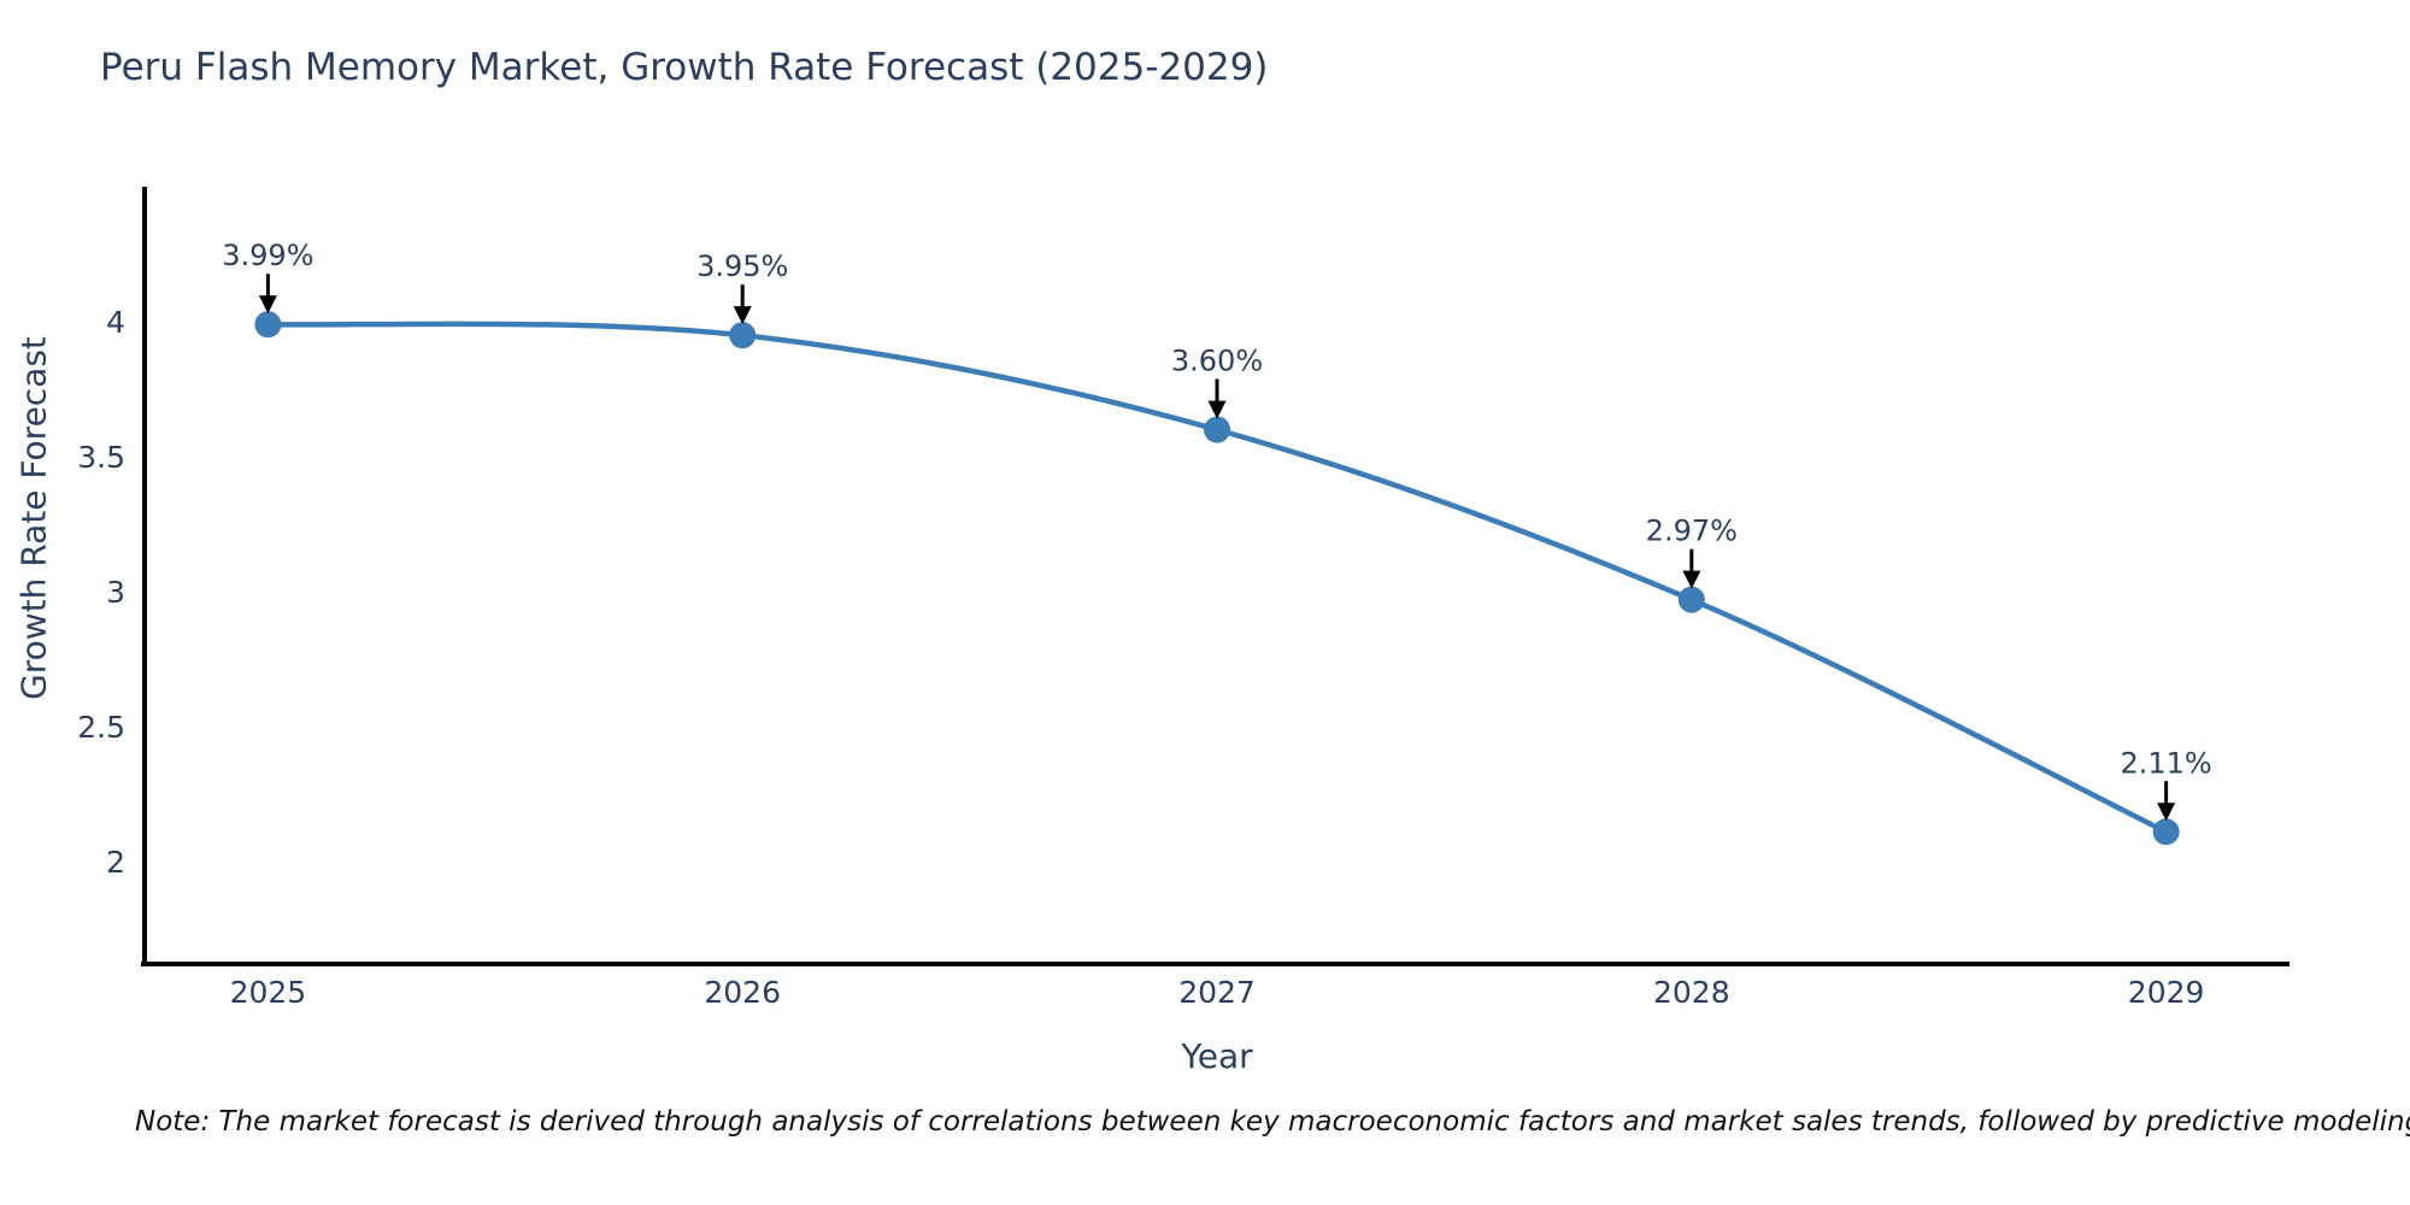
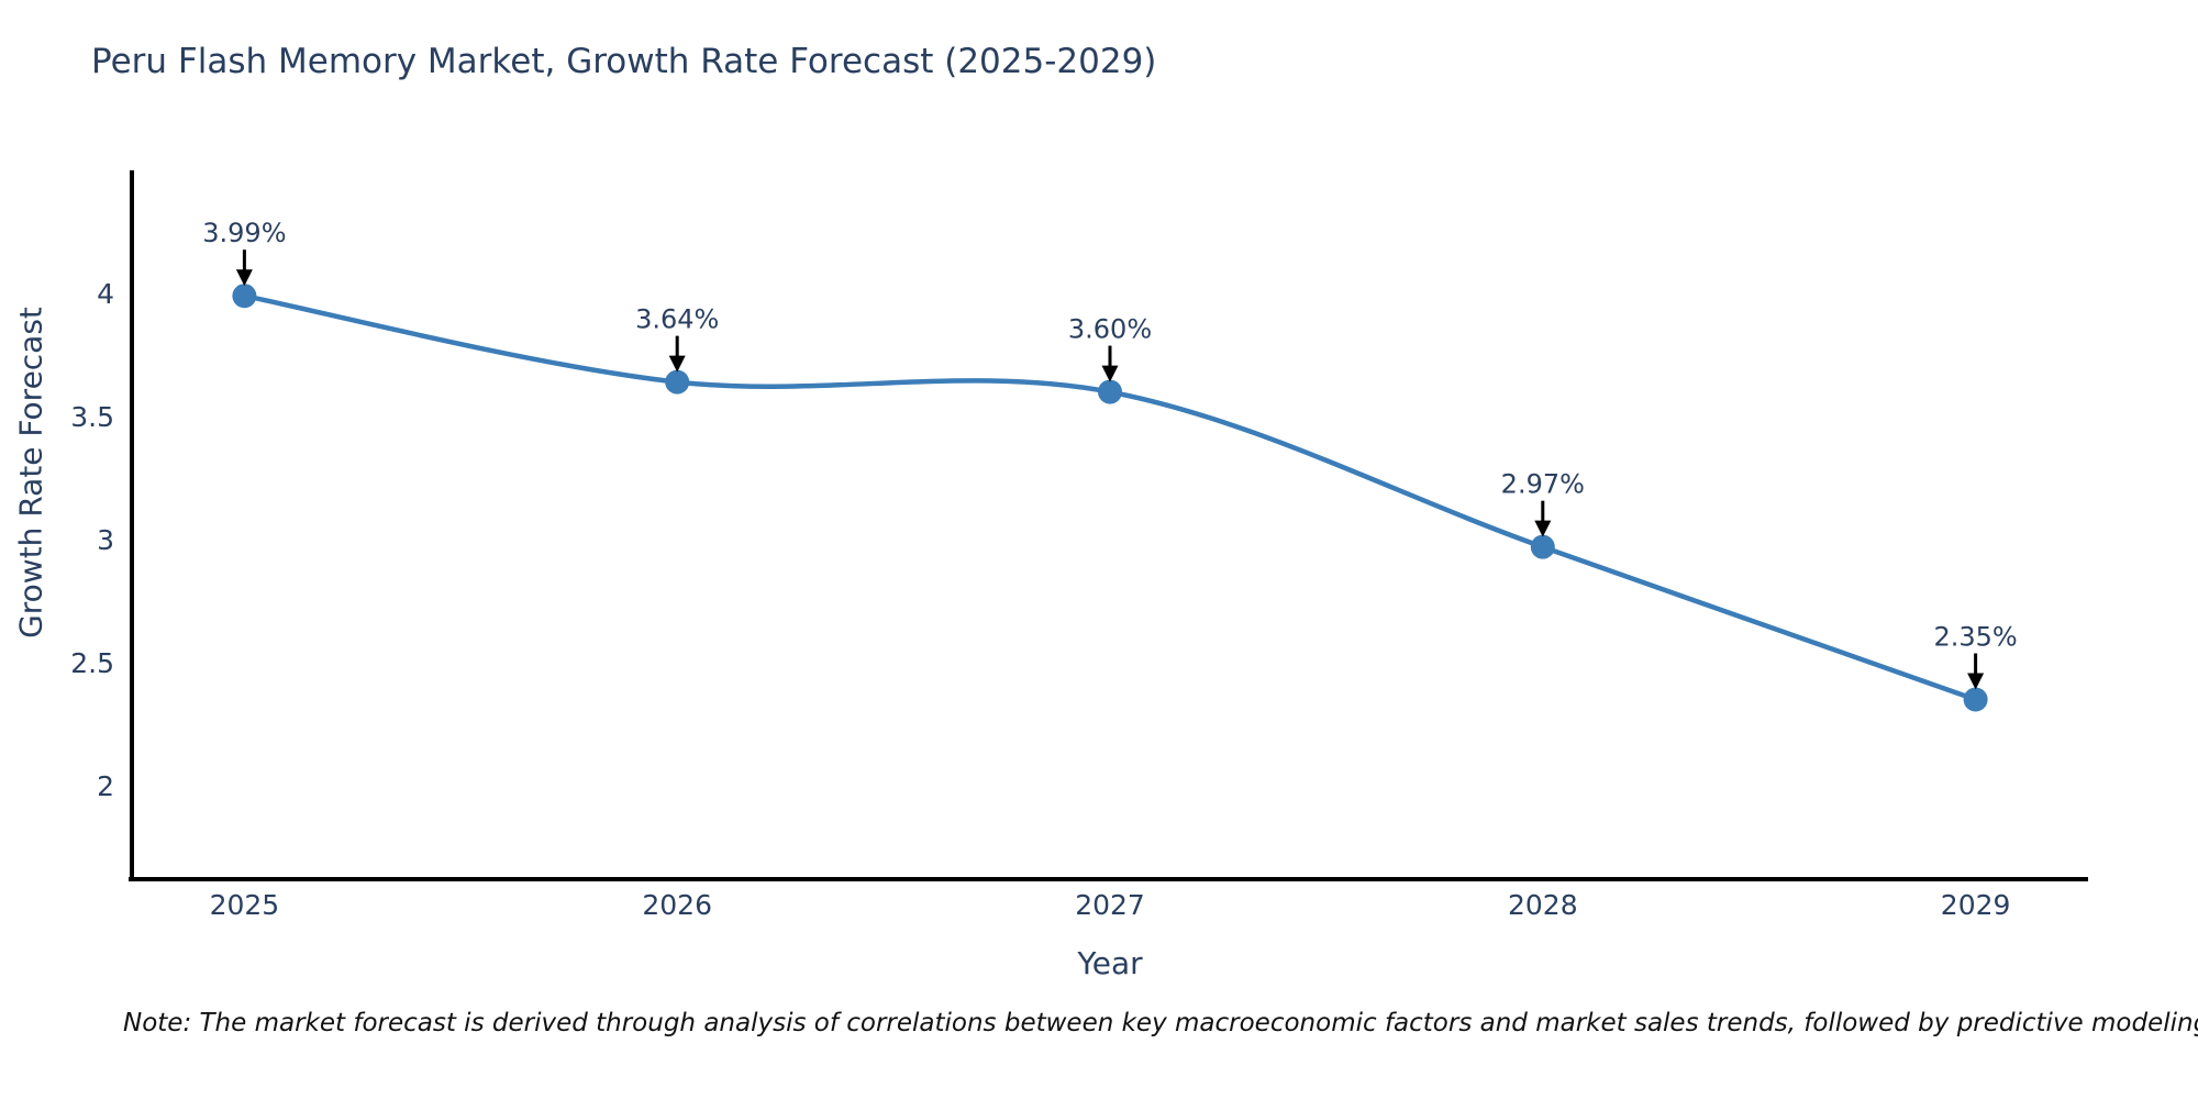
2026: 3.95% -> 3.64%
2029: 2.11% -> 2.35%
